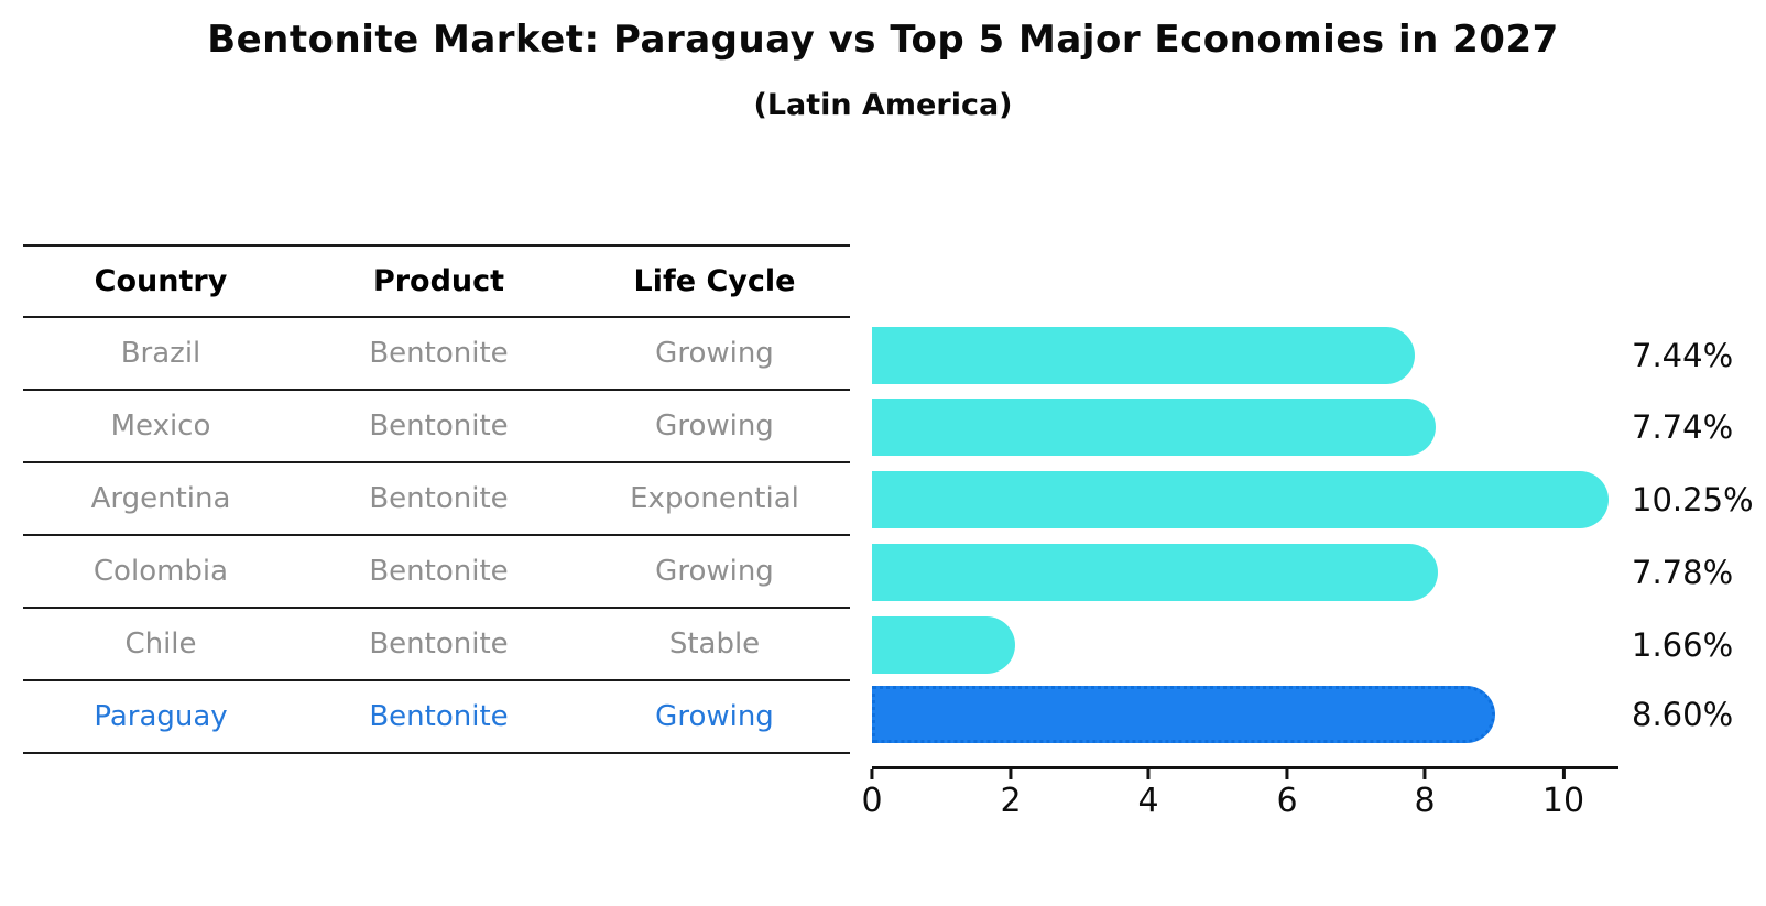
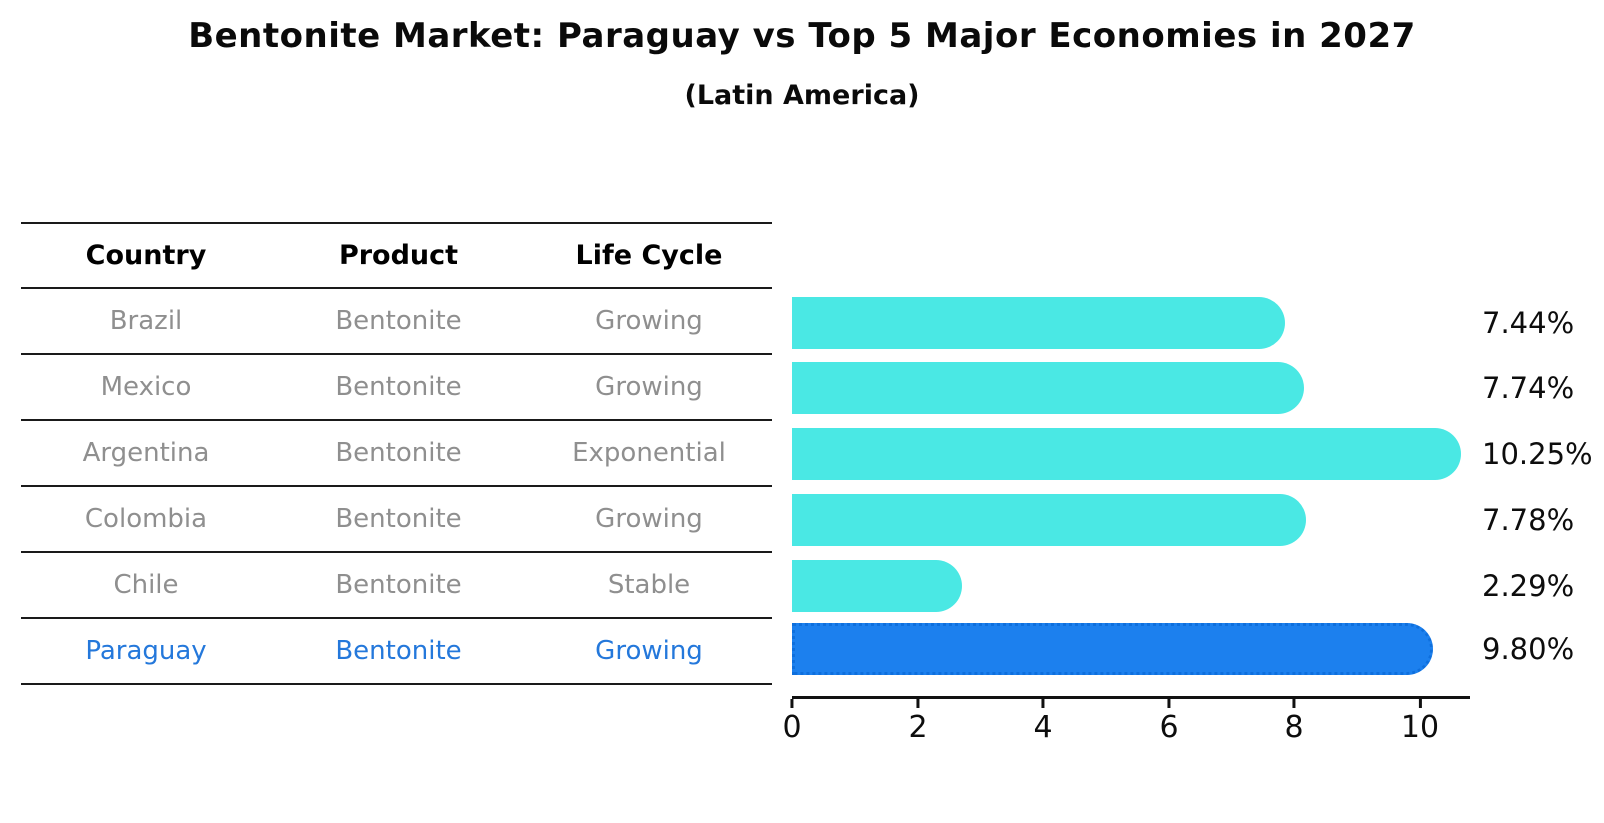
Chile: 1.66% -> 2.29%
Paraguay: 8.60% -> 9.80%
